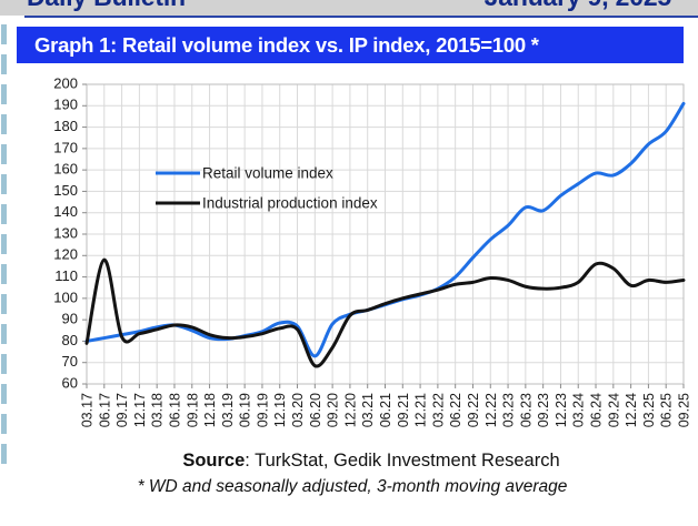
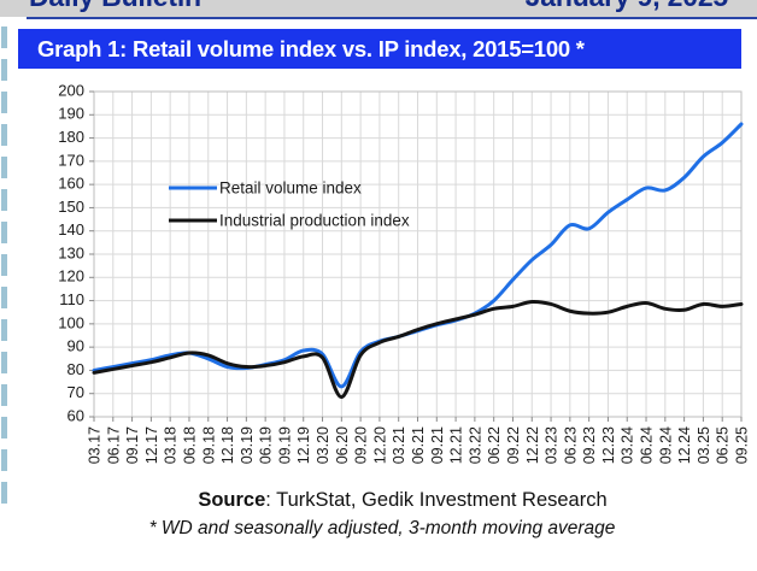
Industrial production index/06.17: 118 -> 80
Industrial production index/09.20: 77 -> 86
Industrial production index/06.24: 116 -> 109
Industrial production index/09.24: 114 -> 106
Retail volume index/09.25: 191 -> 186
